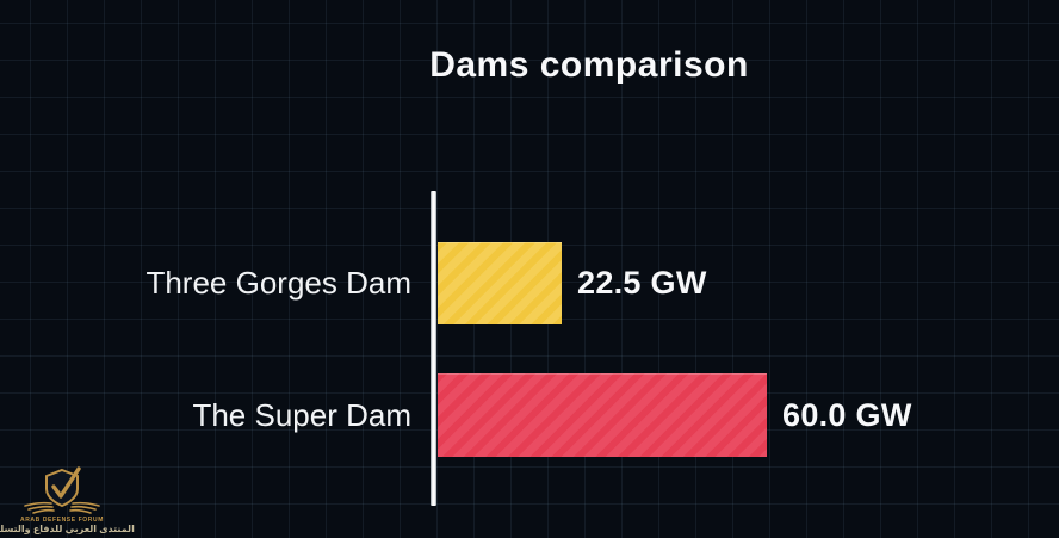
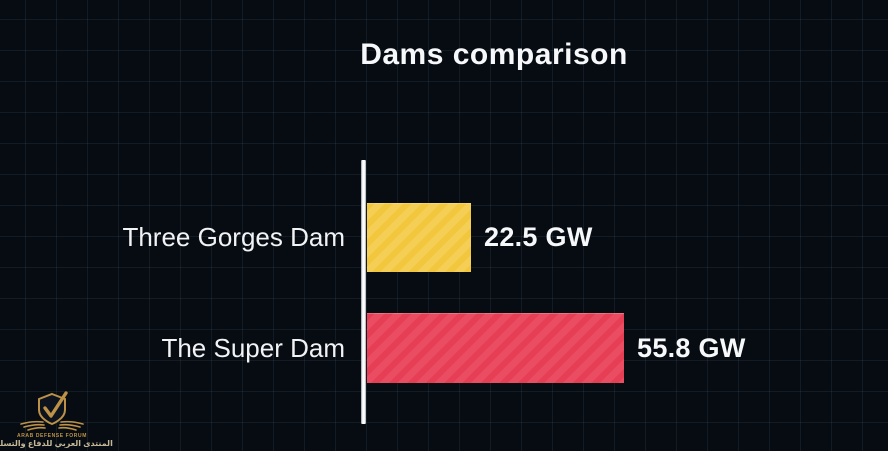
The Super Dam: 60.0 -> 55.8
